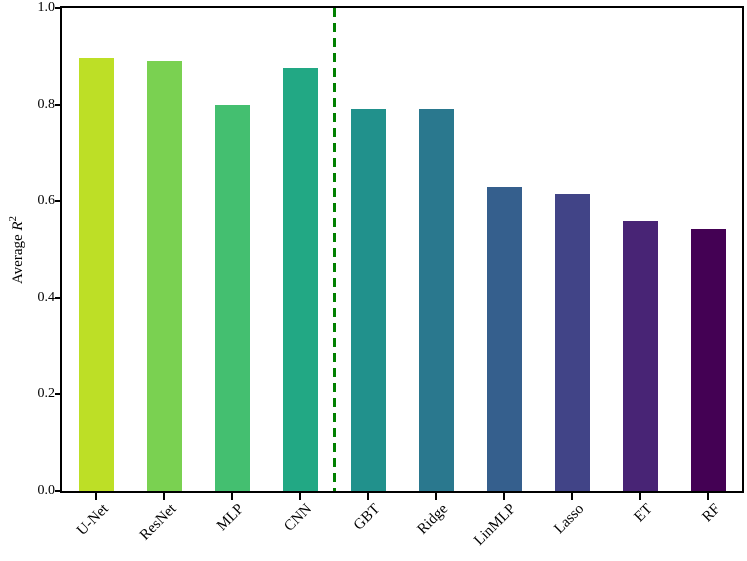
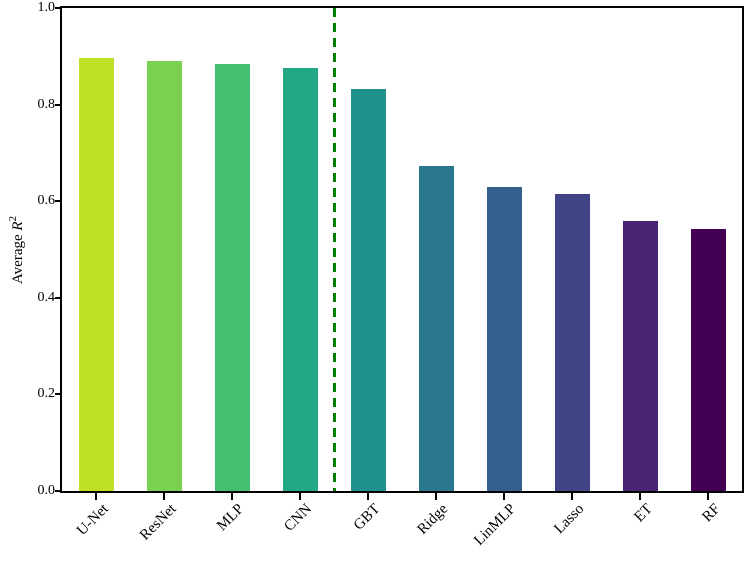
MLP: 0.80 -> 0.89
GBT: 0.79 -> 0.83
Ridge: 0.79 -> 0.67
